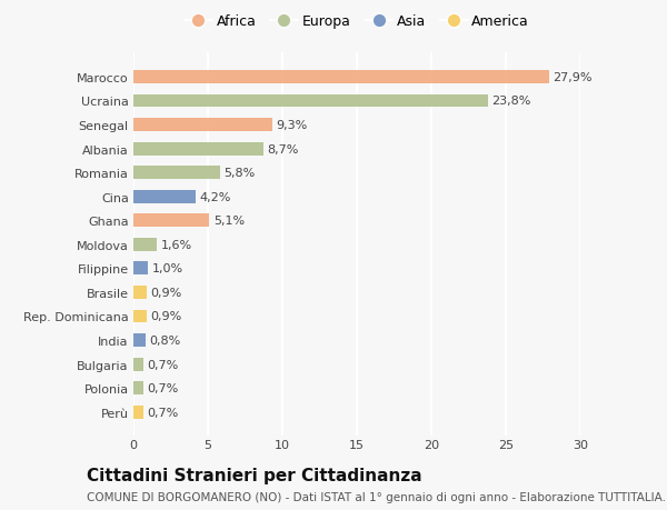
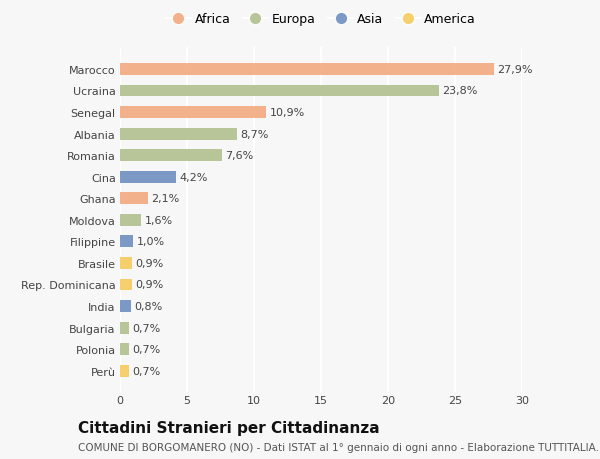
Senegal: 9,3% -> 10,9%
Romania: 5,8% -> 7,6%
Ghana: 5,1% -> 2,1%
